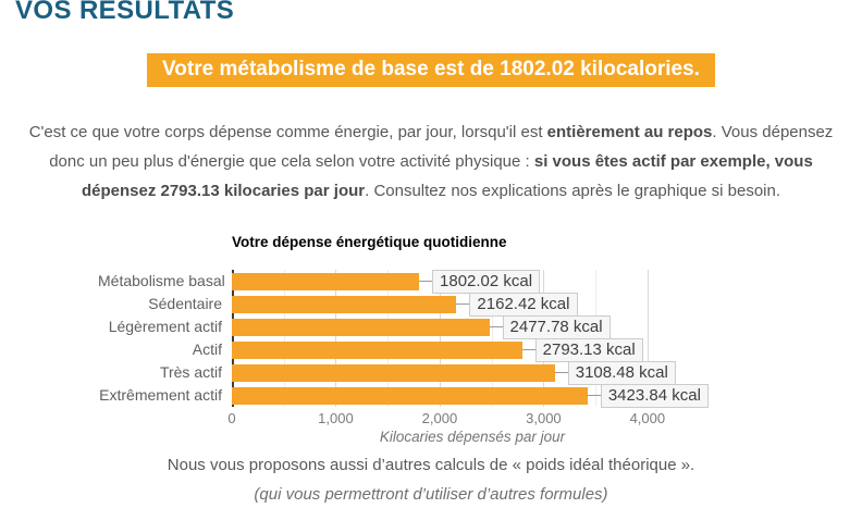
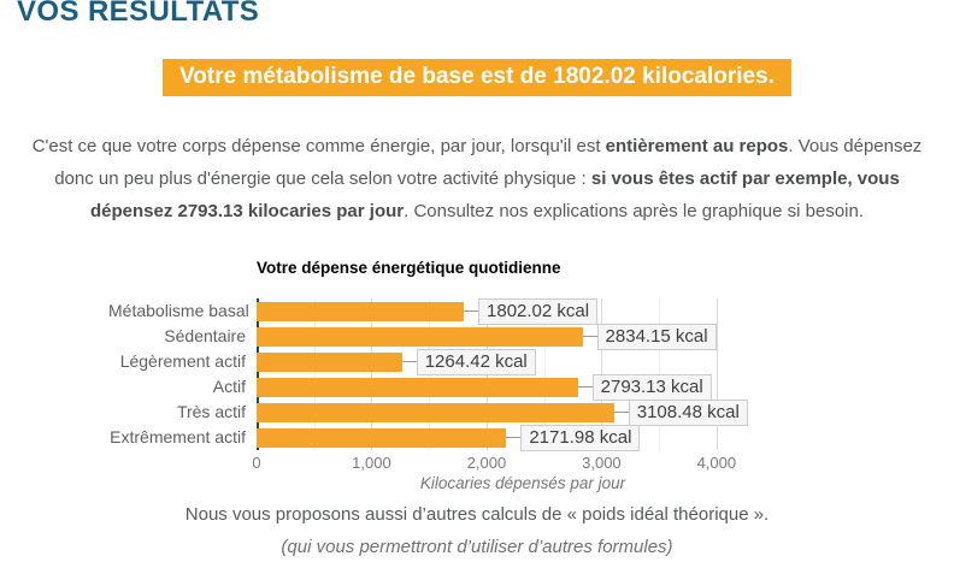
Sédentaire: 2162.42 -> 2834.15
Légèrement actif: 2477.78 -> 1264.42
Extrêmement actif: 3423.84 -> 2171.98
